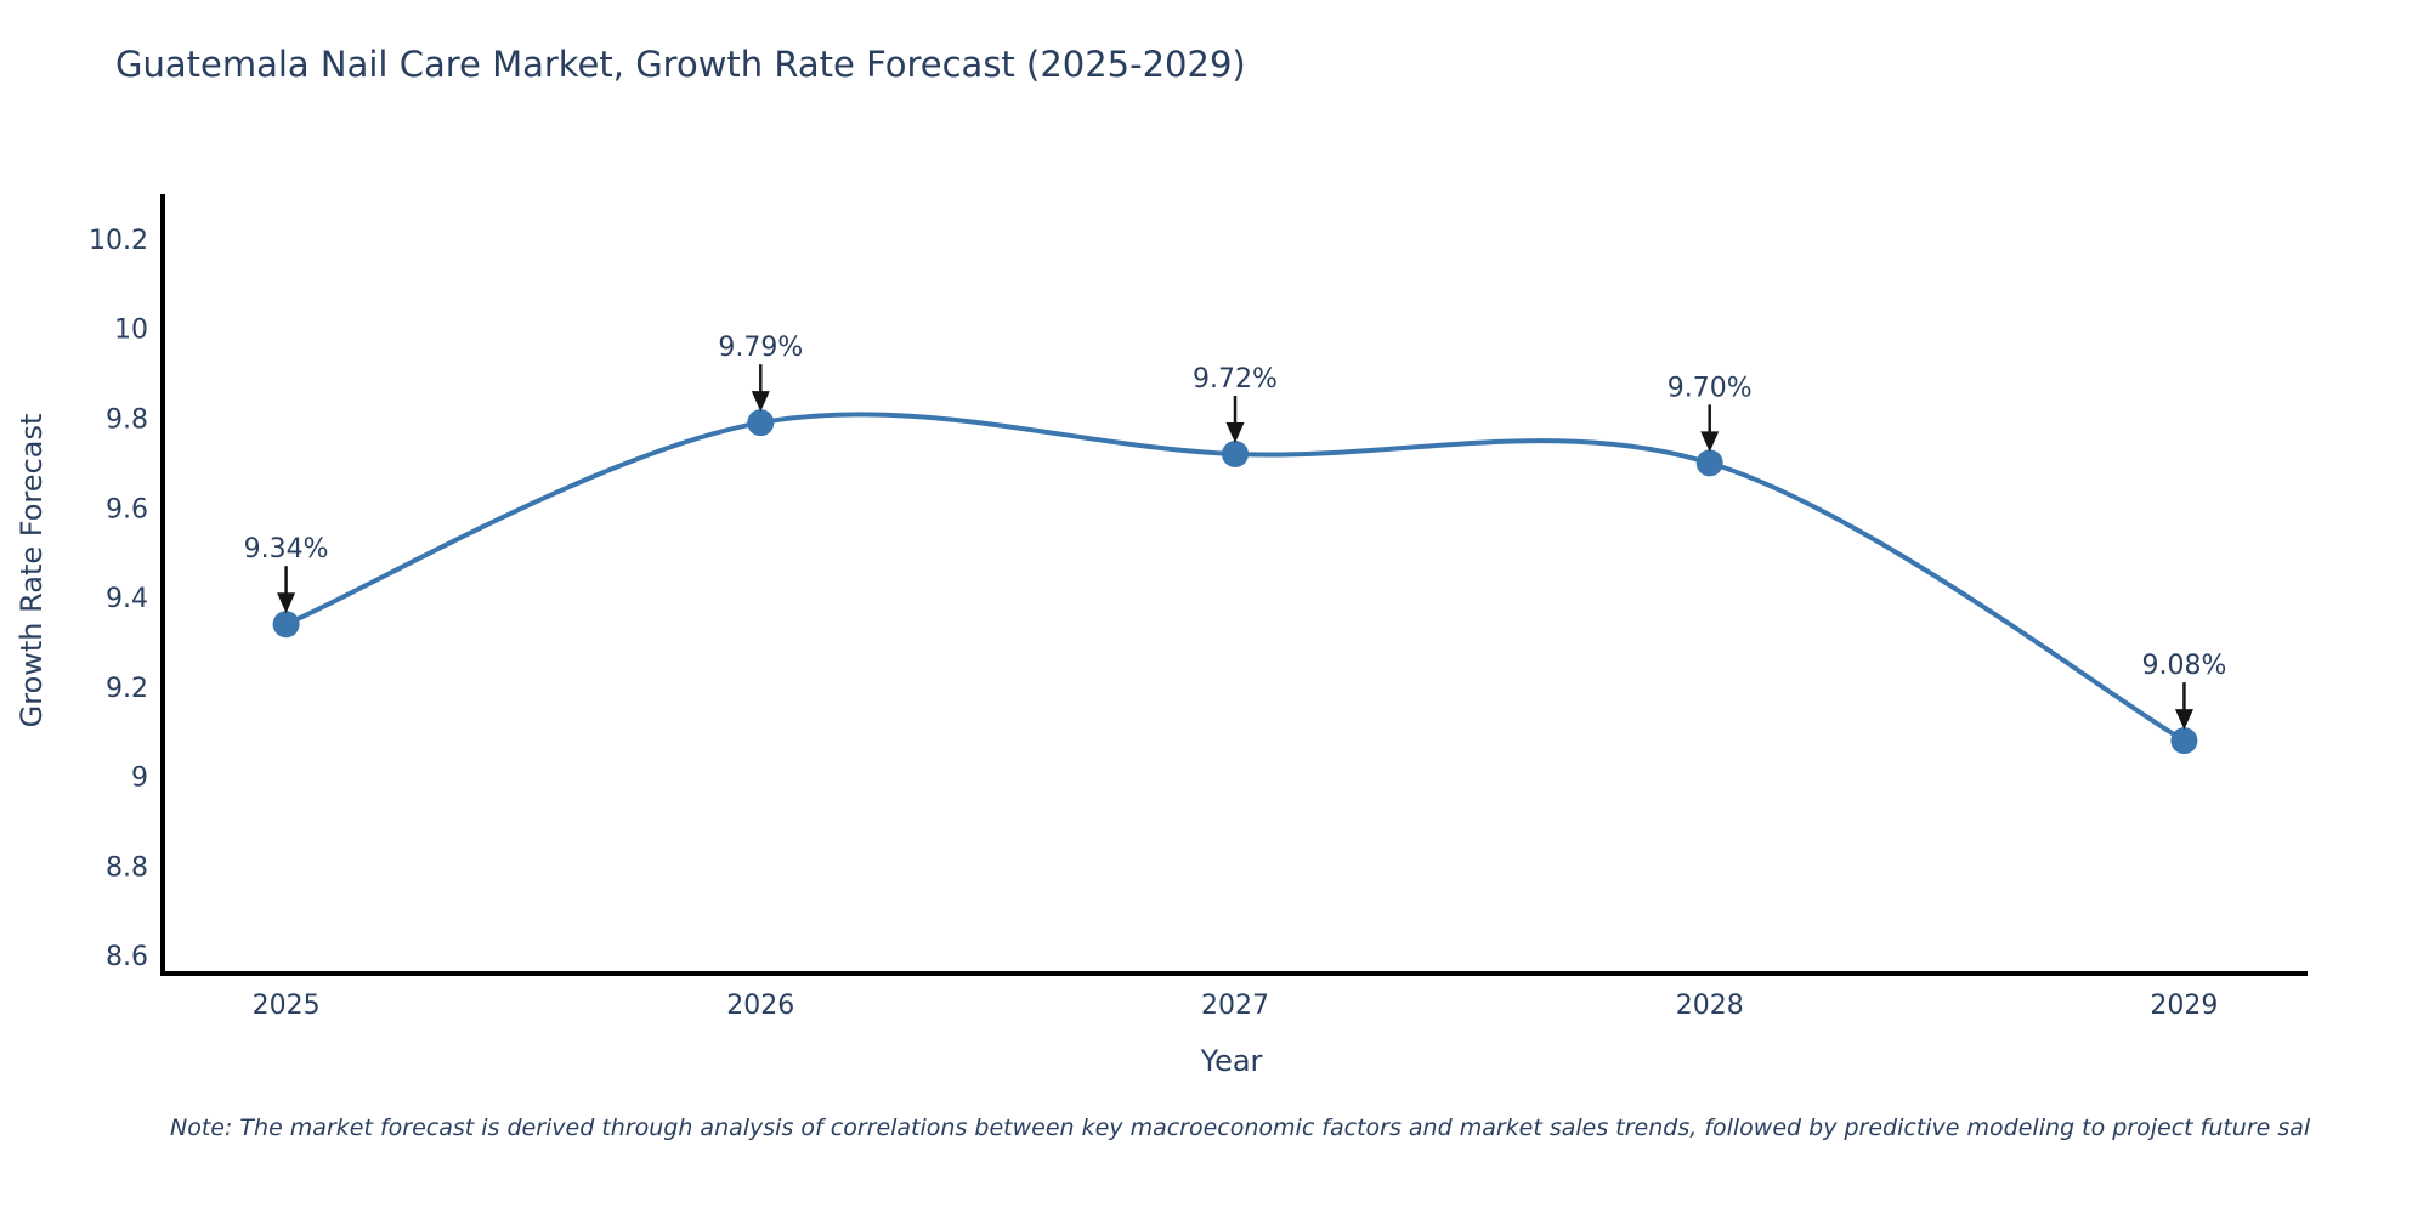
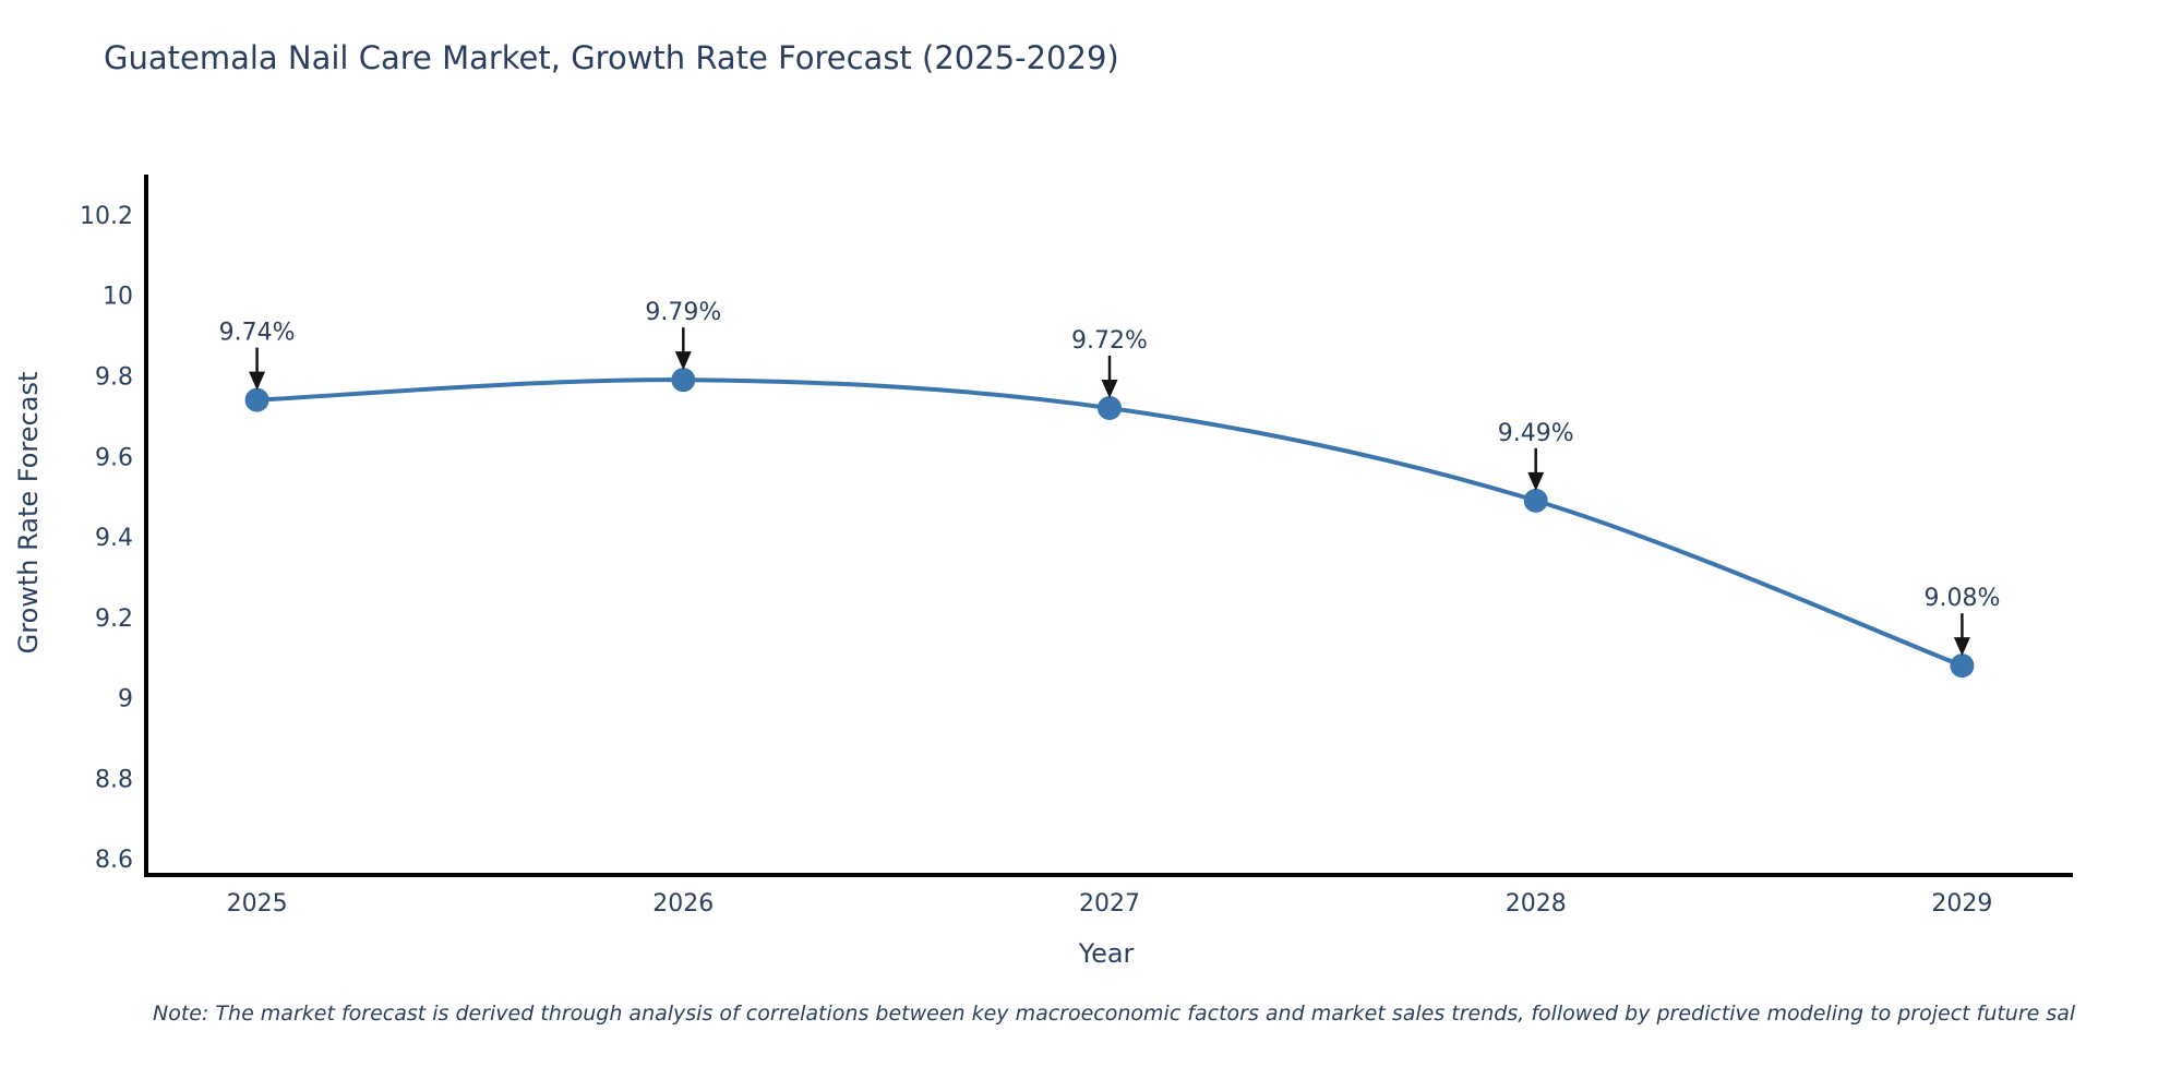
2025: 9.34% -> 9.74%
2028: 9.70% -> 9.49%
